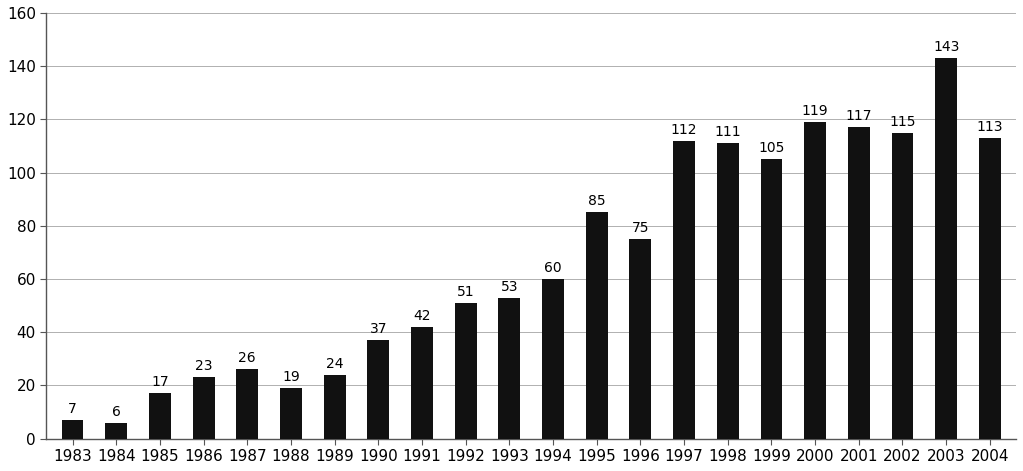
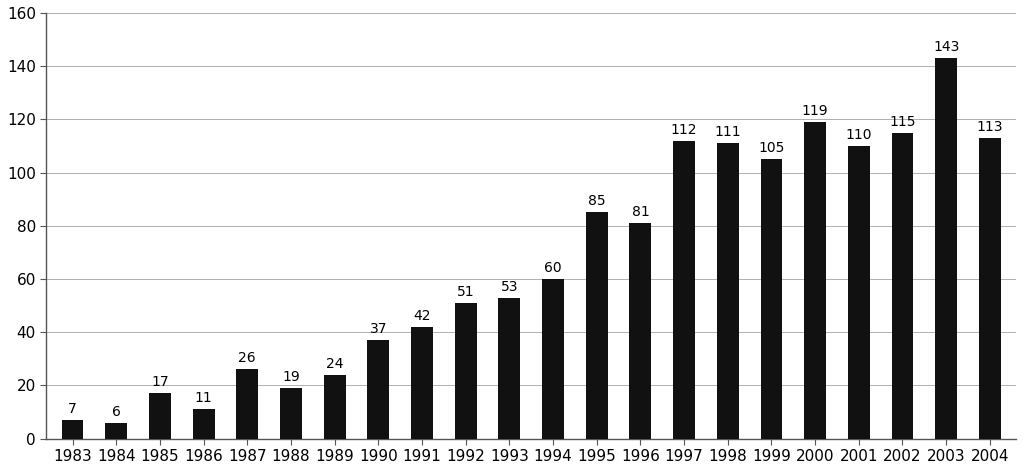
1986: 23 -> 11
1996: 75 -> 81
2001: 117 -> 110
